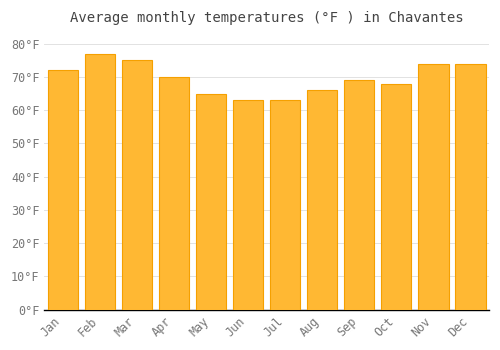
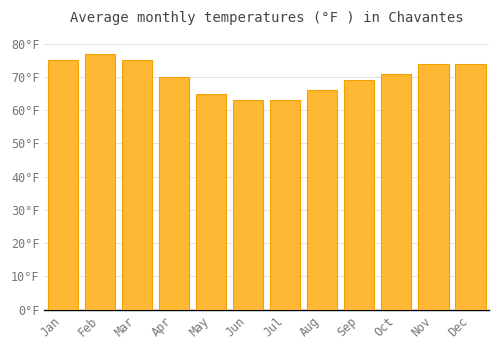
Jan: 72°F -> 75°F
Oct: 68°F -> 71°F
